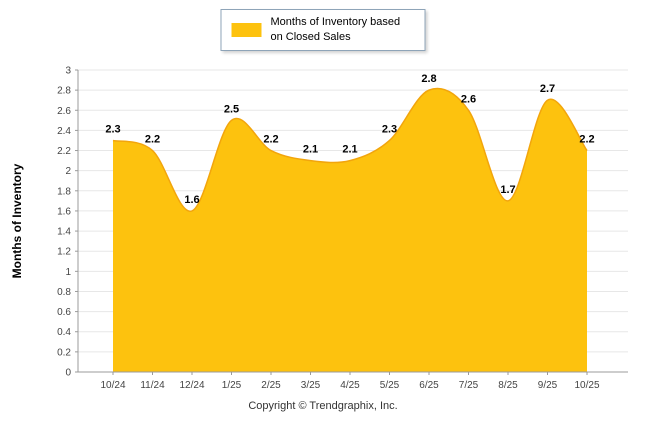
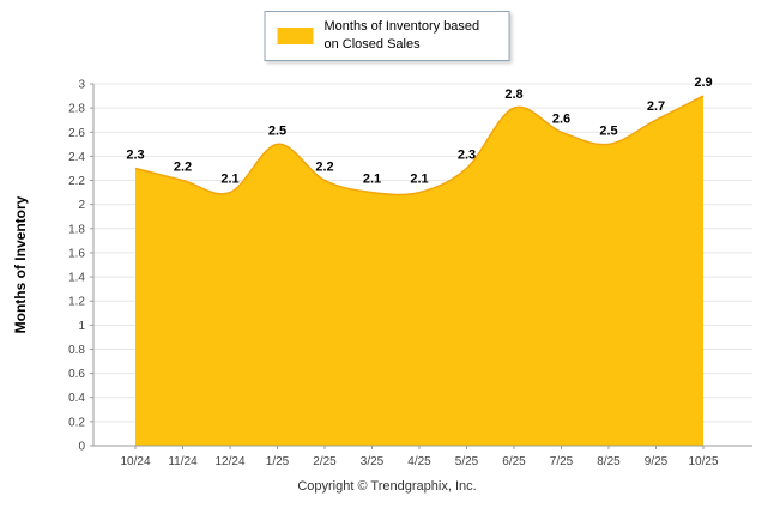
12/24: 1.6 -> 2.1
8/25: 1.7 -> 2.5
10/25: 2.2 -> 2.9
